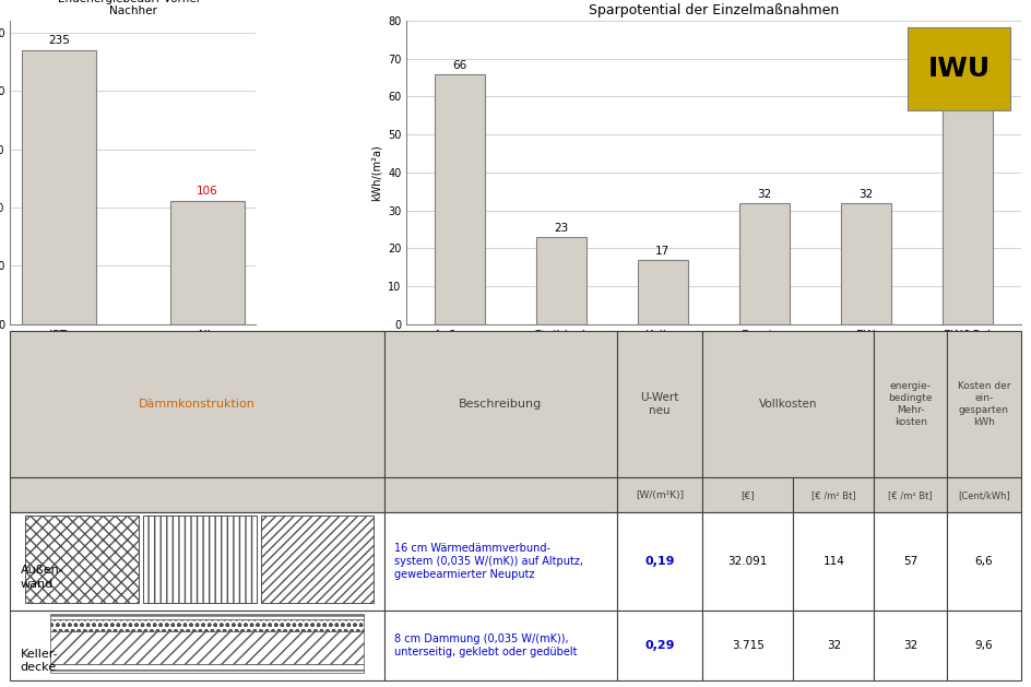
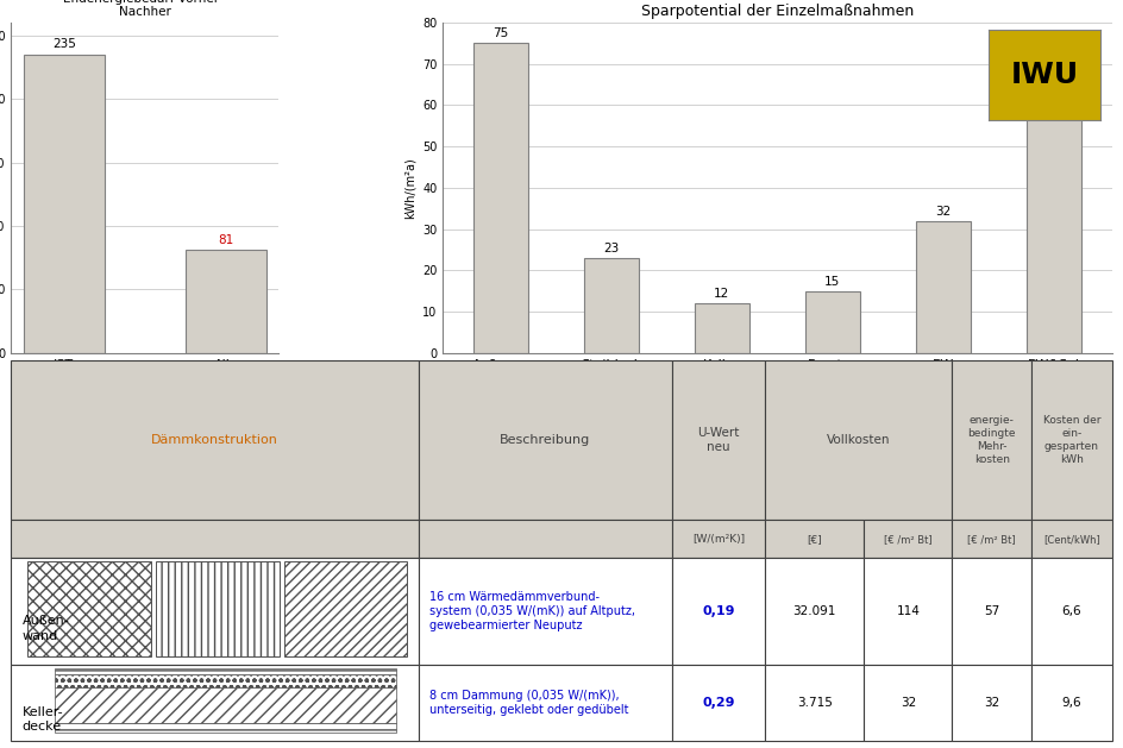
Alle: 106 -> 81
Sparpotential der Einzelmaßnahmen/Außenw.: 66 -> 75
Sparpotential der Einzelmaßnahmen/Keller: 17 -> 12
Sparpotential der Einzelmaßnahmen/Fenster: 32 -> 15
